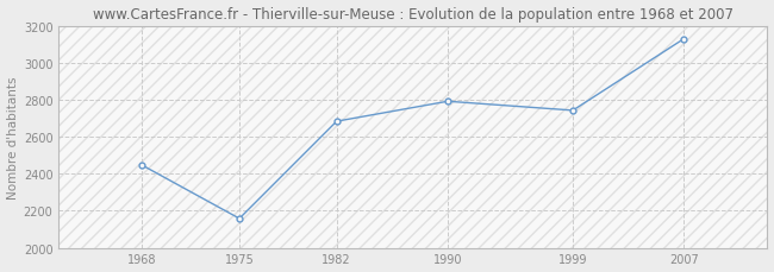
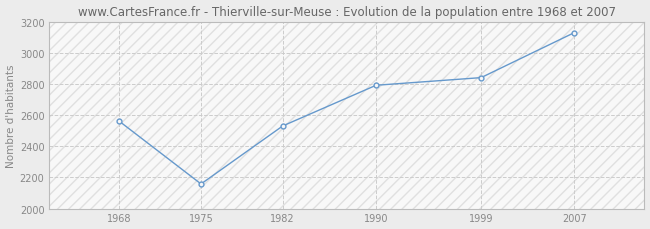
1968: 2450 -> 2560
1982: 2680 -> 2530
1999: 2740 -> 2840
